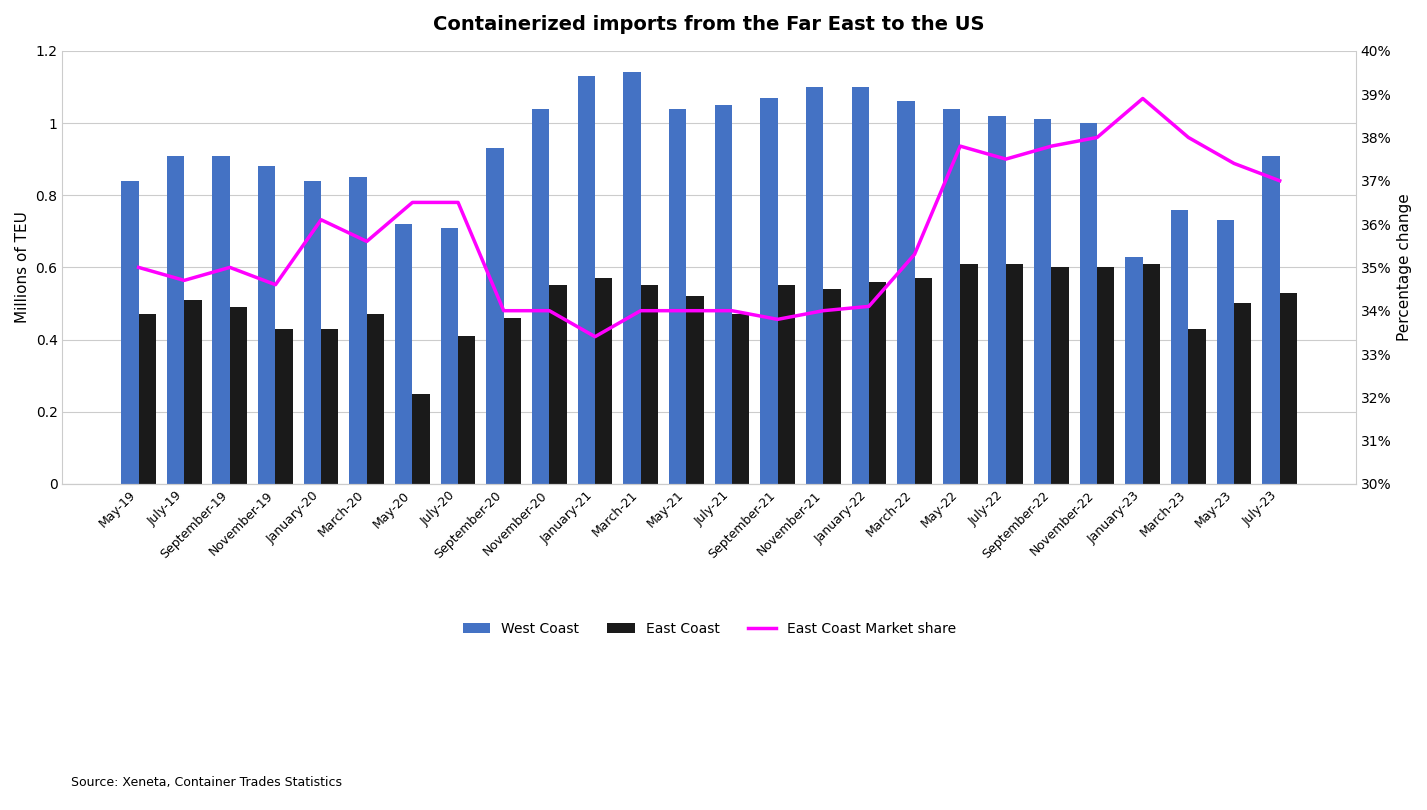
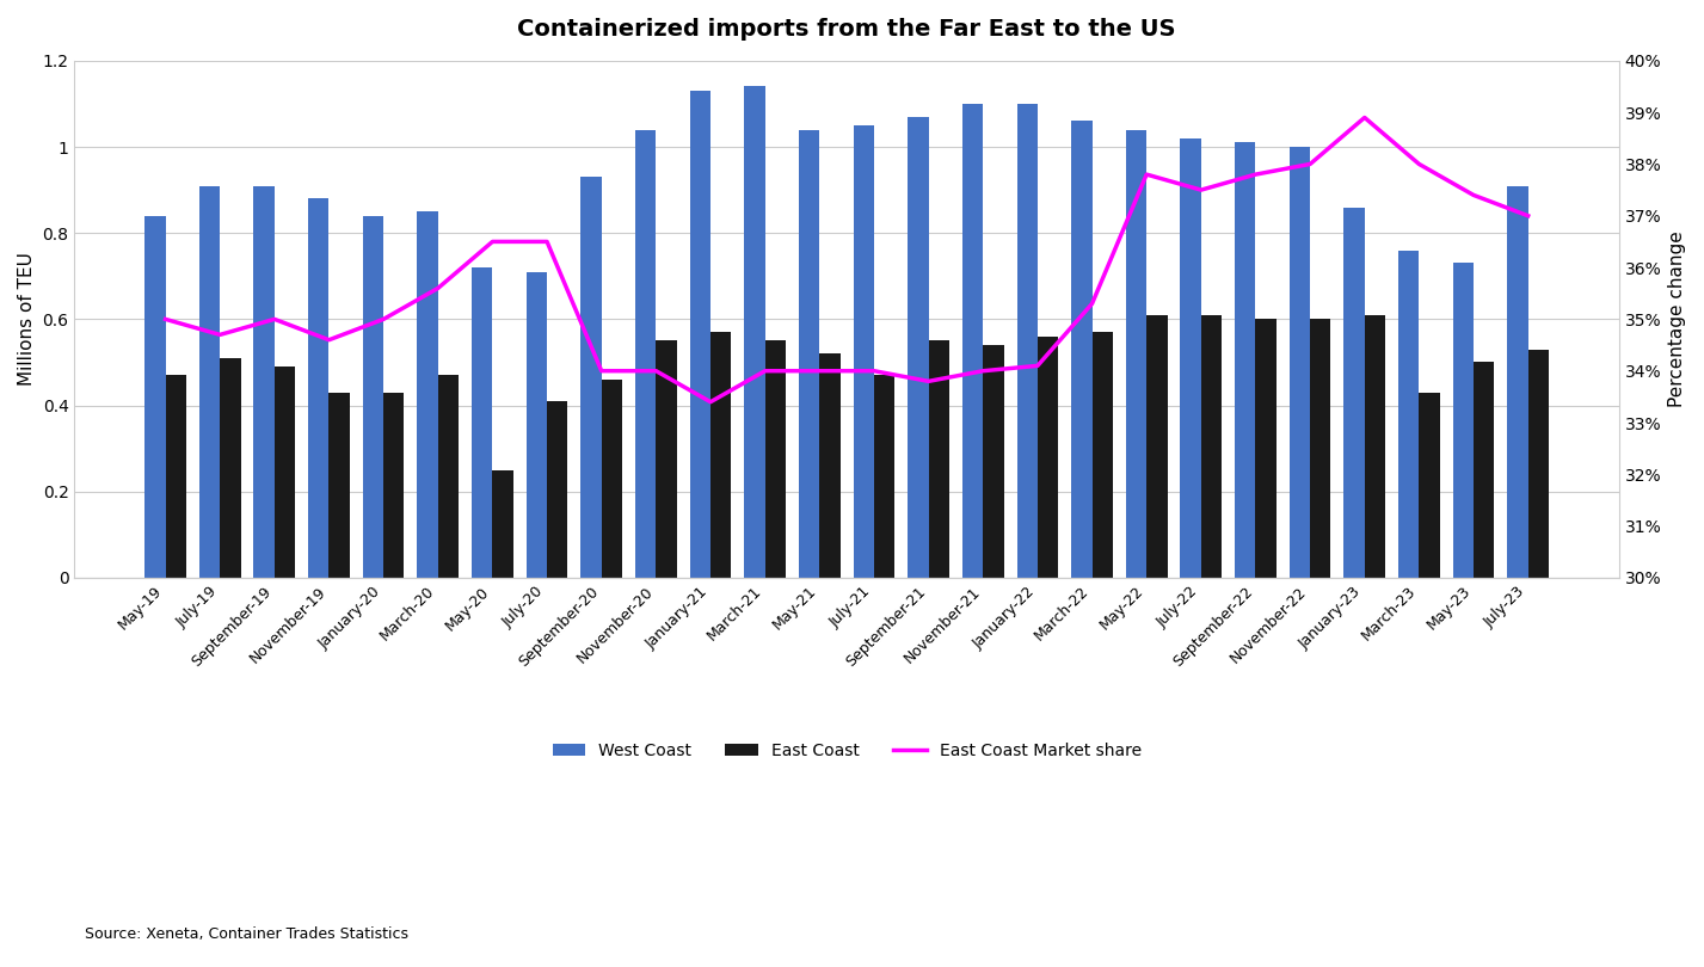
East Coast Market share/January-20: 36.1% -> 35.0%
West Coast/January-23: 0.63 -> 0.86
